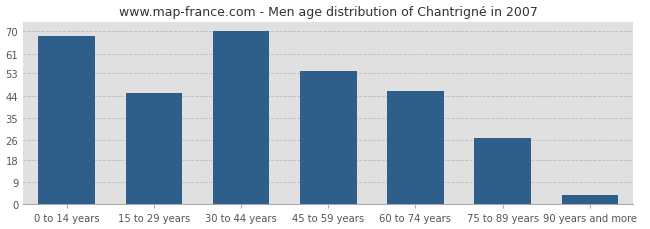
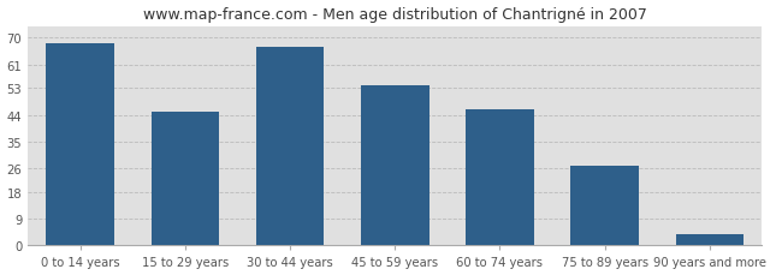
30 to 44 years: 70 -> 67
